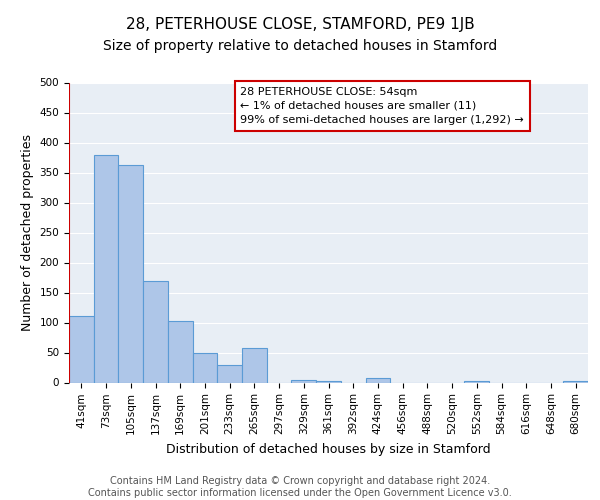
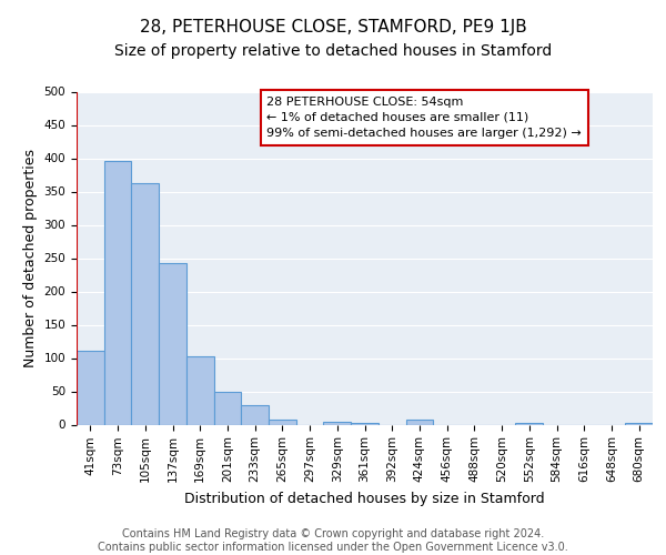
73sqm: 380 -> 396
137sqm: 170 -> 243
265sqm: 58 -> 8
